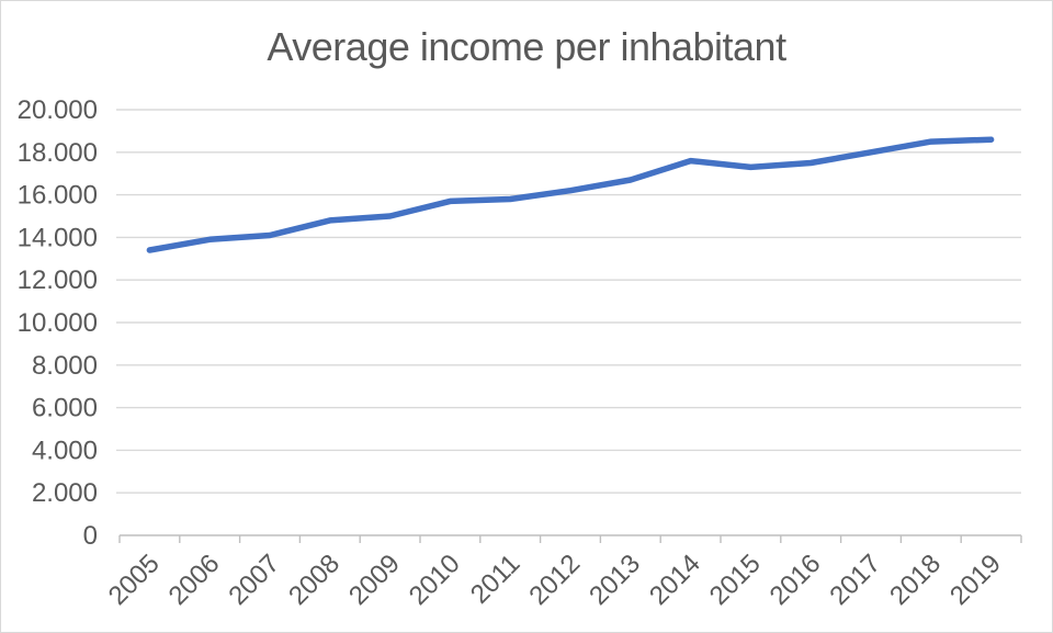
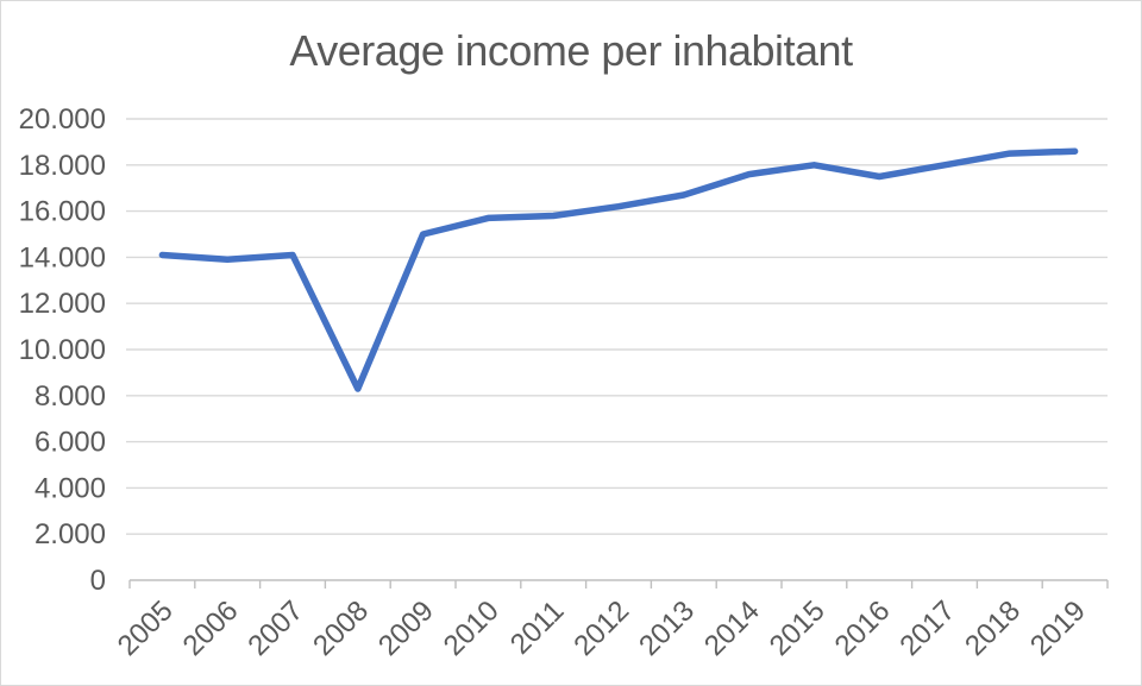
2005: 13400 -> 14100
2008: 14800 -> 8300
2015: 17300 -> 18000
